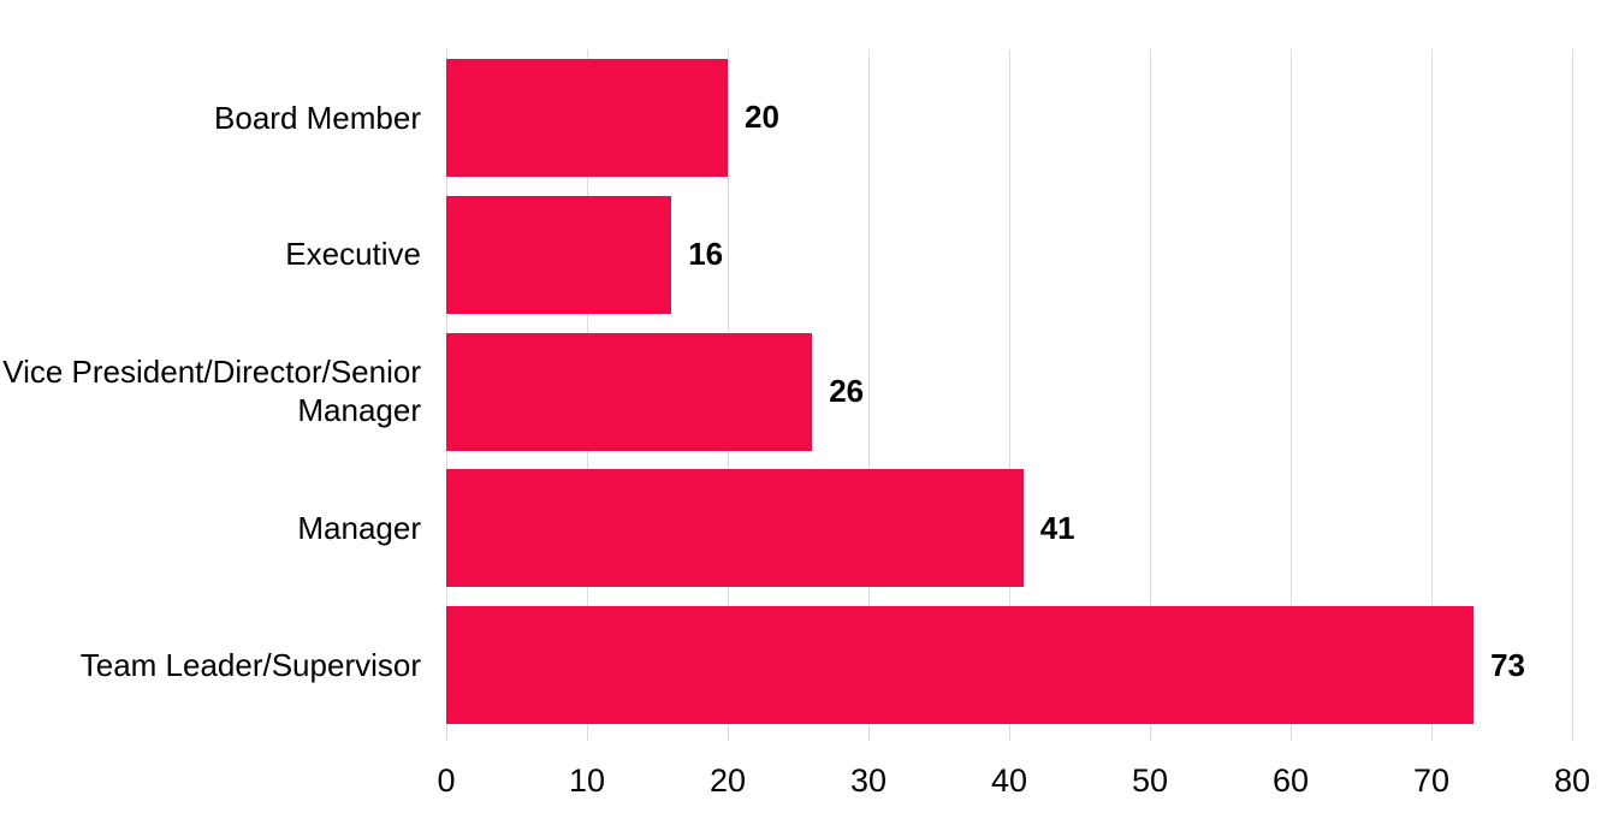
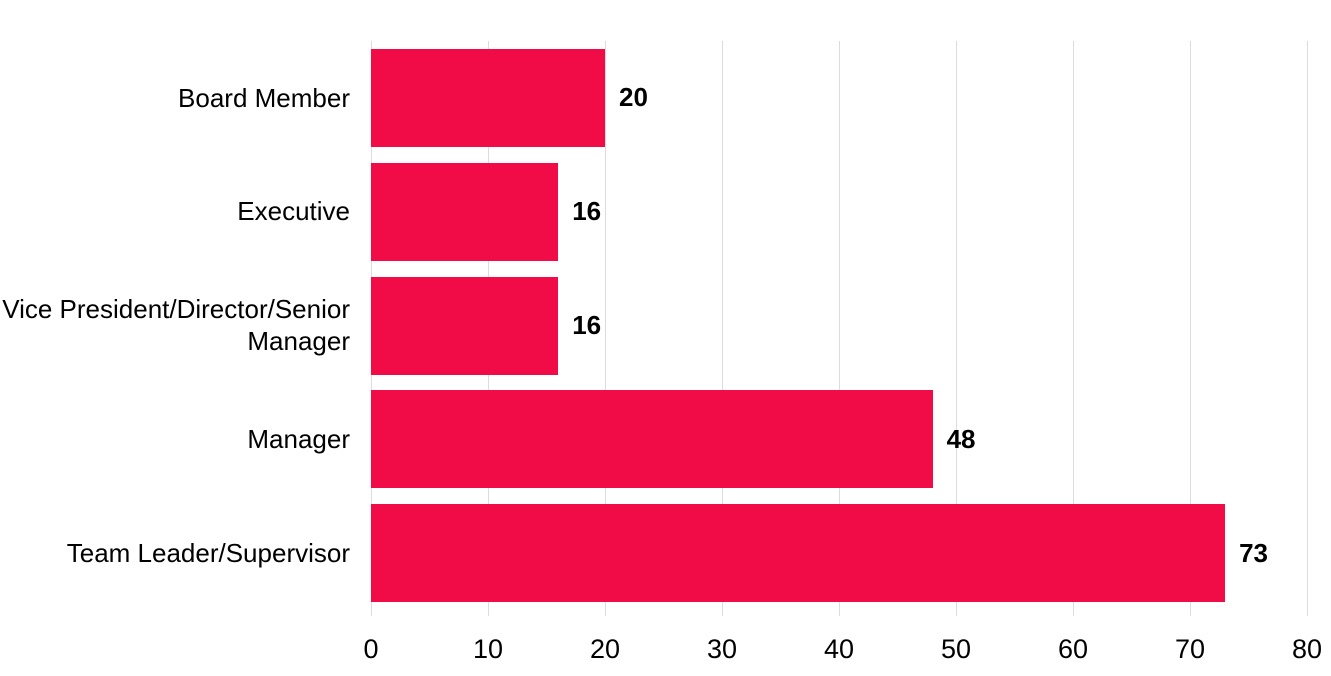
Vice President/Director/Senior Manager: 26 -> 16
Manager: 41 -> 48
